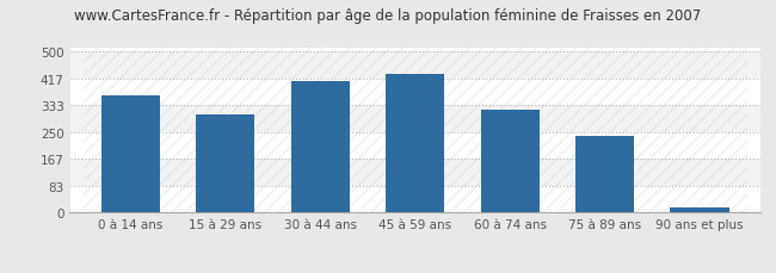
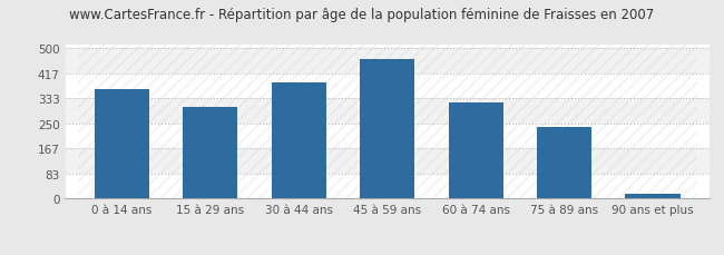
30 à 44 ans: 408 -> 385
45 à 59 ans: 430 -> 465
